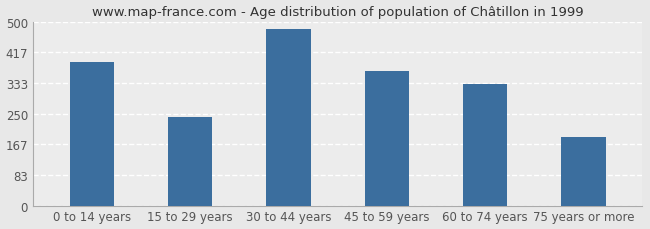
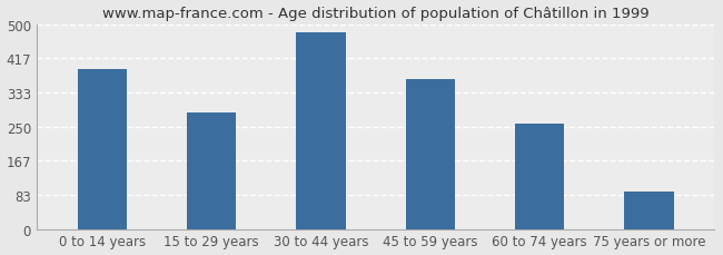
15 to 29 years: 240 -> 285
60 to 74 years: 330 -> 258
75 years or more: 185 -> 92
